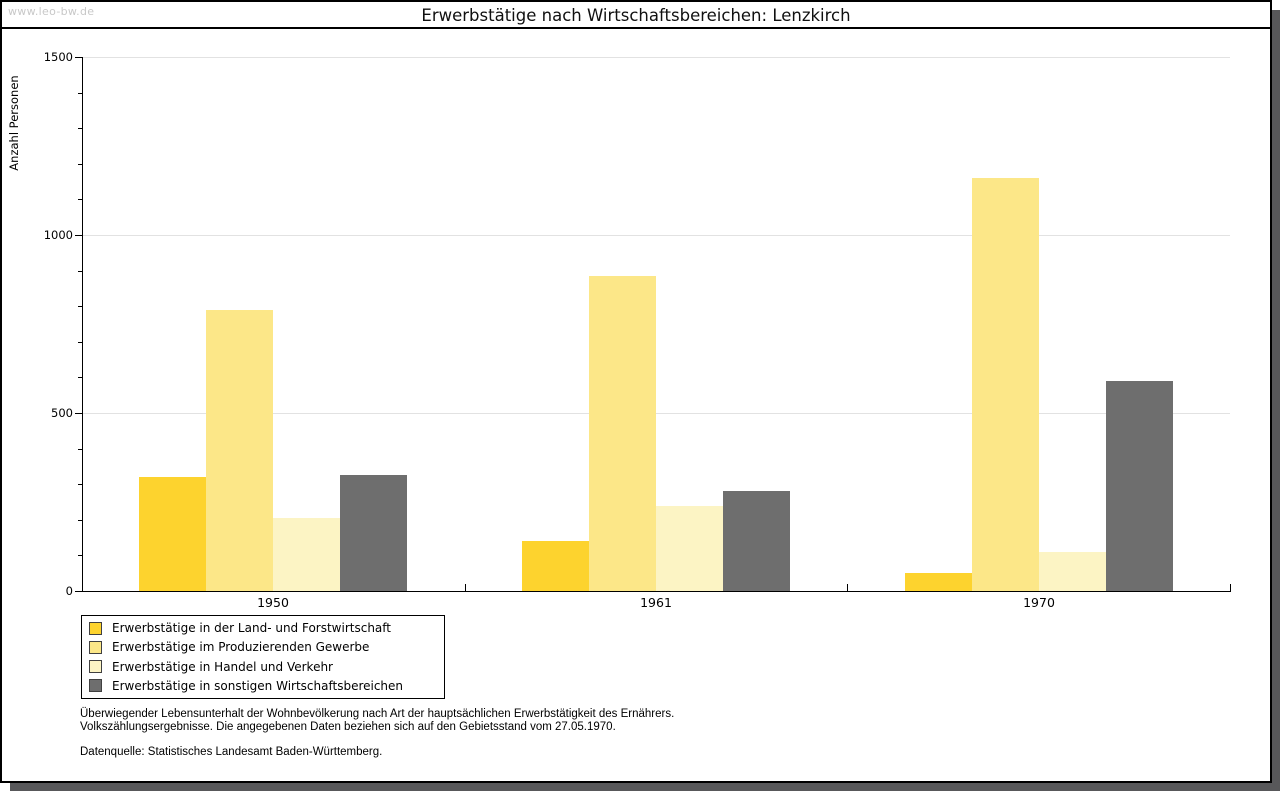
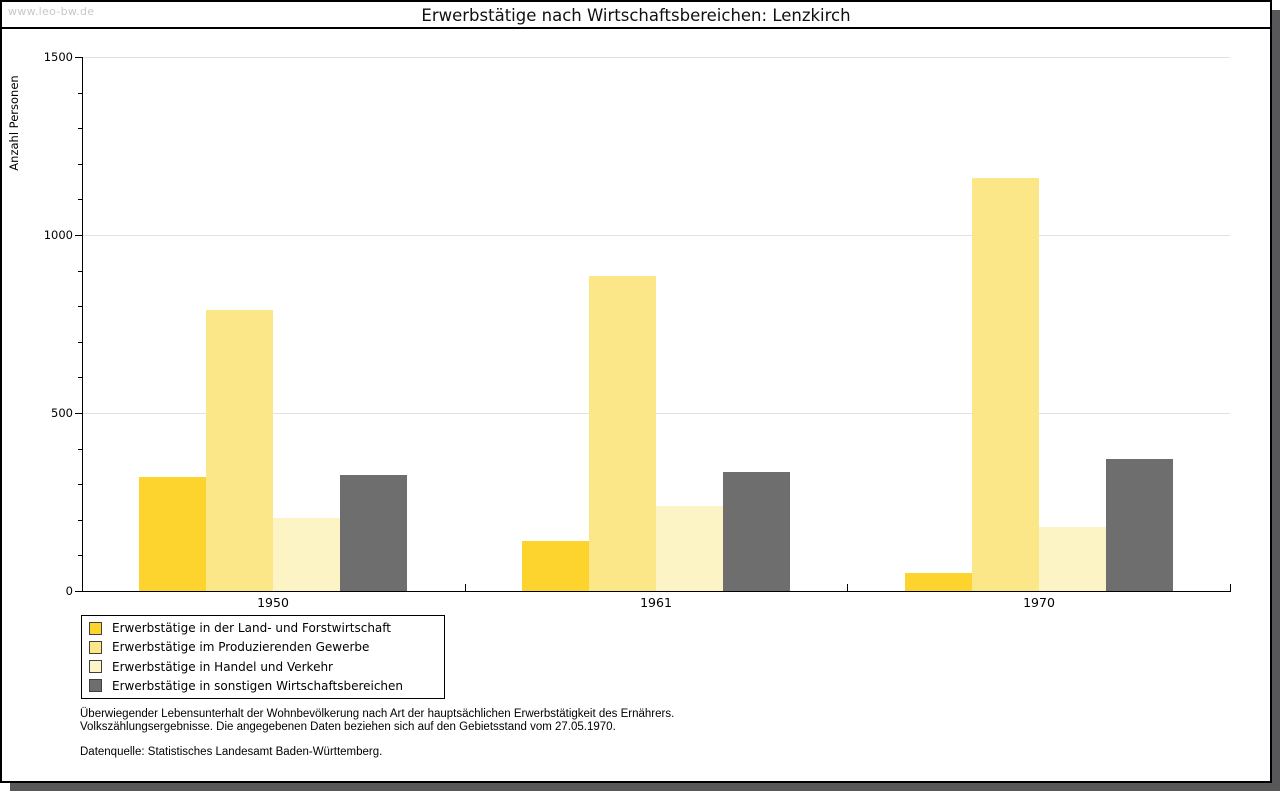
Erwerbstätige in sonstigen Wirtschaftsbereichen/1961: 280 -> 340
Erwerbstätige in Handel und Verkehr/1970: 110 -> 180
Erwerbstätige in sonstigen Wirtschaftsbereichen/1970: 590 -> 370
